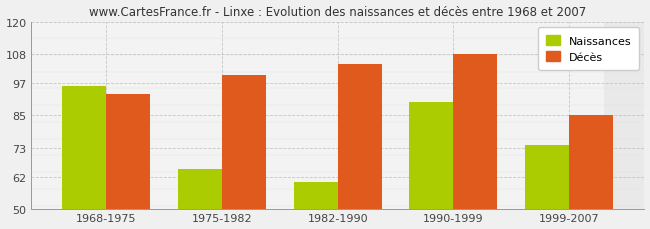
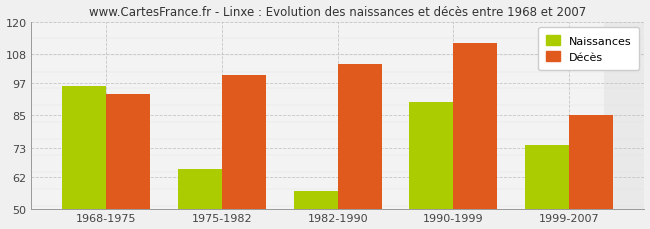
Naissances/1982-1990: 60 -> 57
Décès/1990-1999: 108 -> 112
